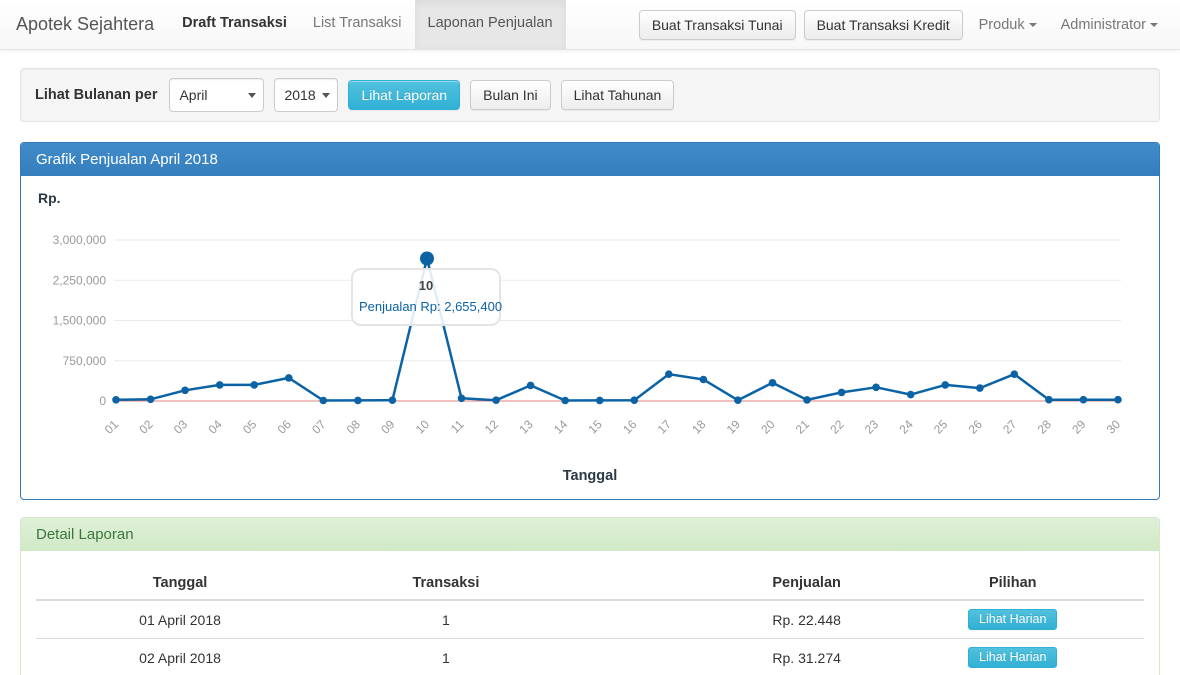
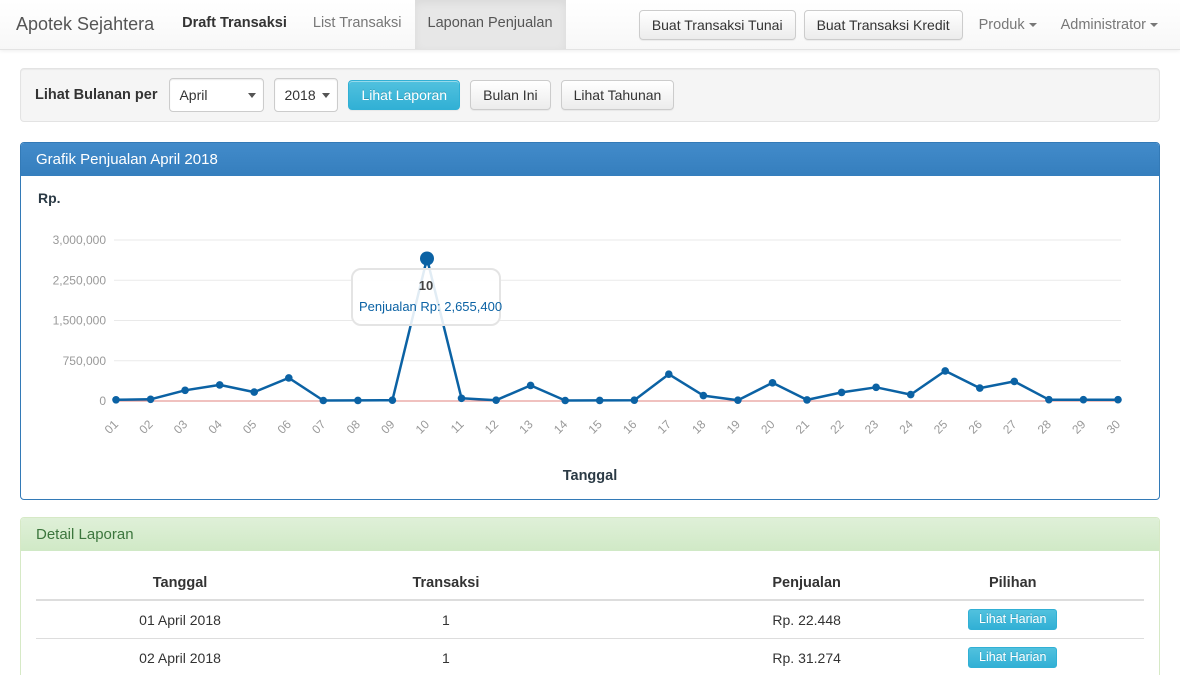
05: 300000 -> 200000
18: 400000 -> 100000
25: 300000 -> 600000
27: 500000 -> 400000
